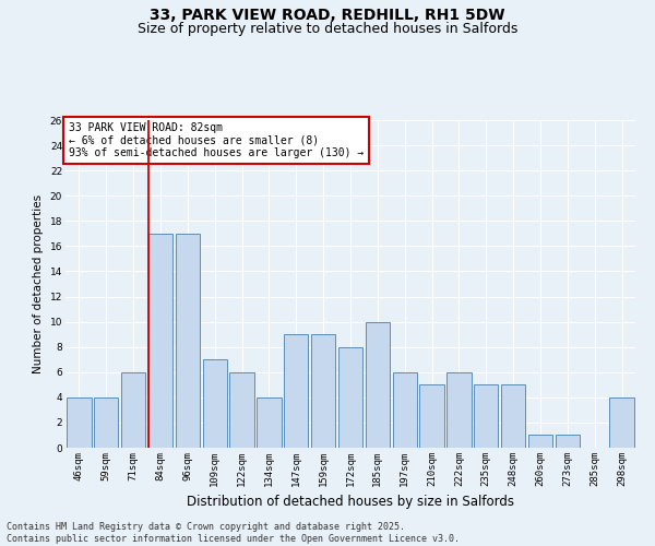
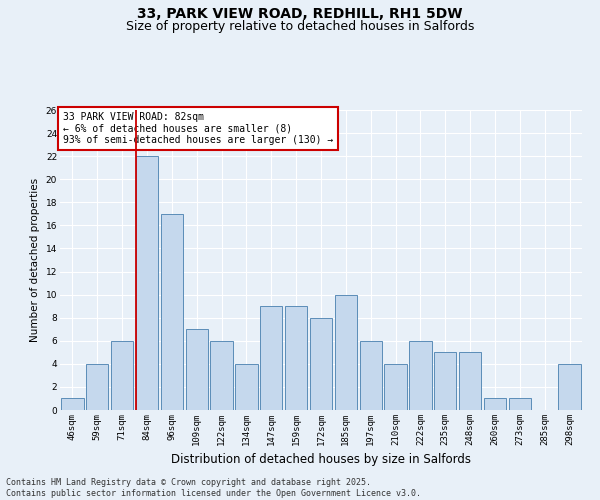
46sqm: 4 -> 1
84sqm: 17 -> 22
210sqm: 5 -> 4
